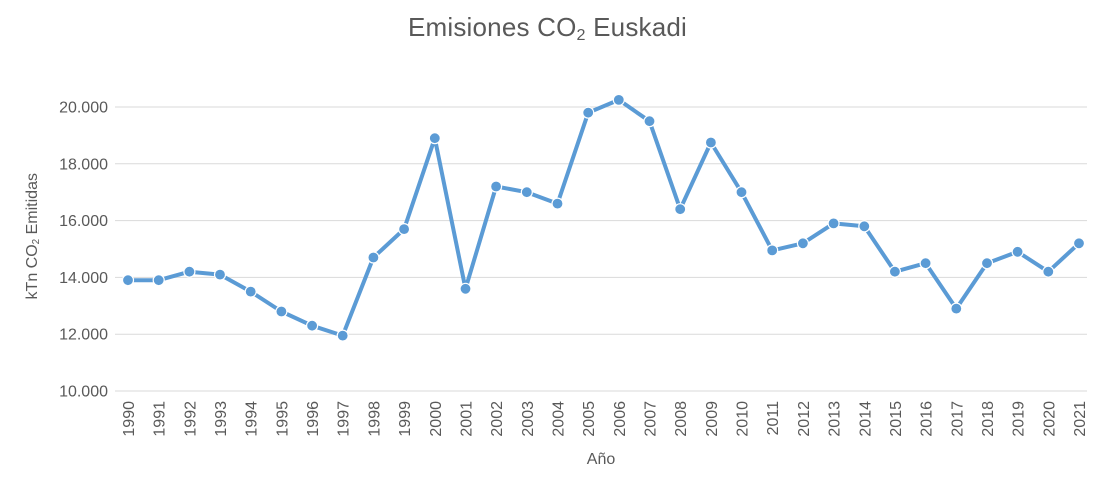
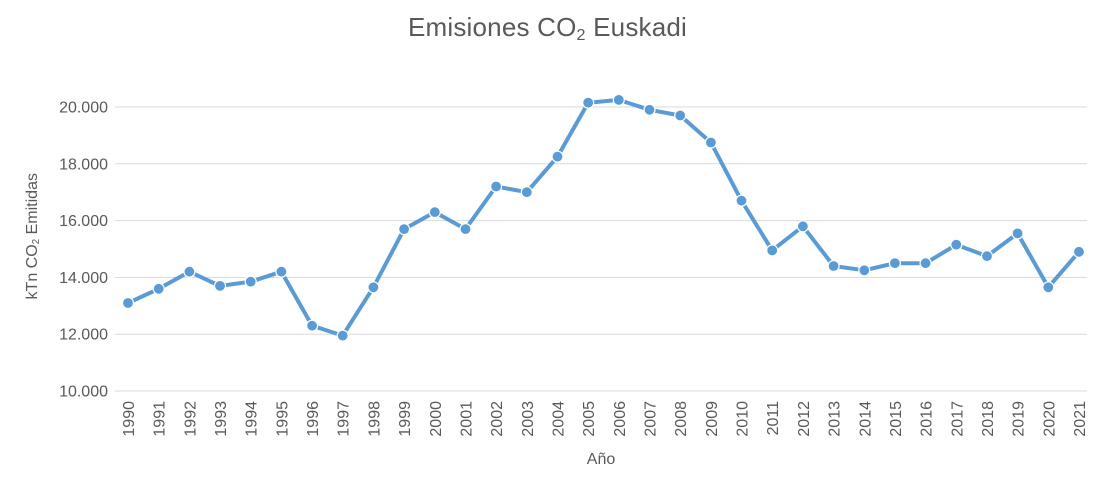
1990: 13900 -> 13100
1991: 13900 -> 13600
1993: 14100 -> 13700
1994: 13500 -> 13800
1995: 12800 -> 14200
1998: 14700 -> 13600
2000: 18900 -> 16300
2001: 13600 -> 15700
2004: 16600 -> 18200
2005: 19800 -> 20200
2007: 19500 -> 19900
2008: 16400 -> 19700
2010: 17000 -> 16700
2012: 15200 -> 15800
2013: 15900 -> 14400
2014: 15800 -> 14200
2015: 14200 -> 14500
2017: 12900 -> 15200
2018: 14500 -> 14800
2019: 14900 -> 15600
2020: 14200 -> 13600
2021: 15200 -> 14900
